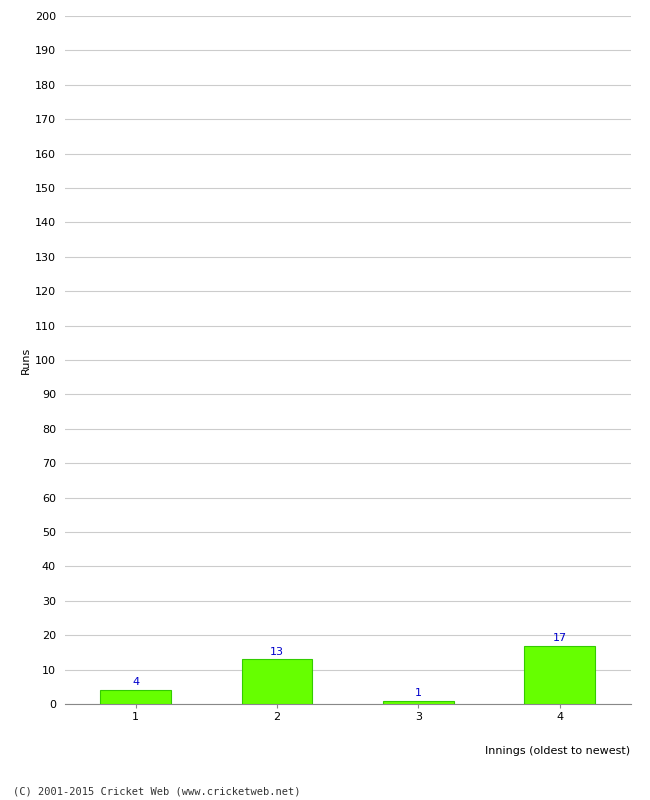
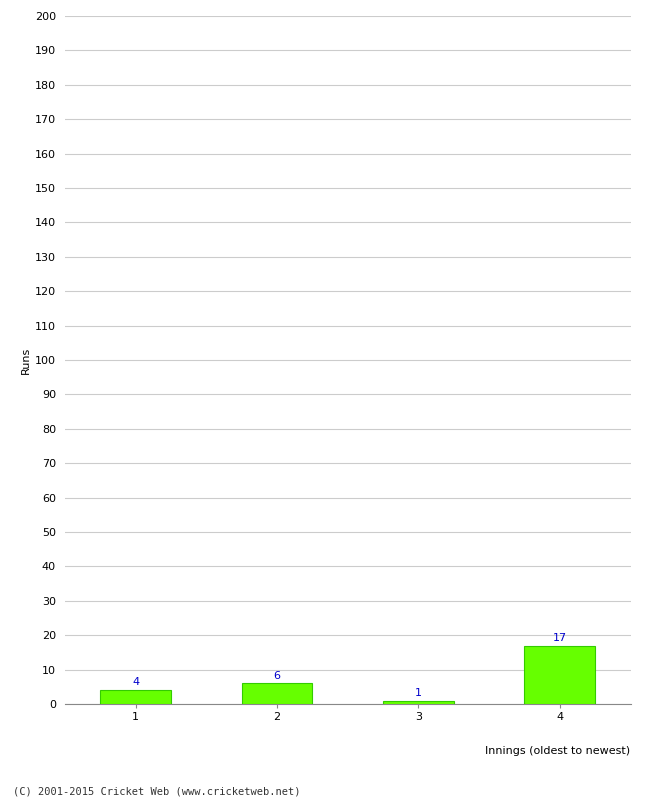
2: 13 -> 6
